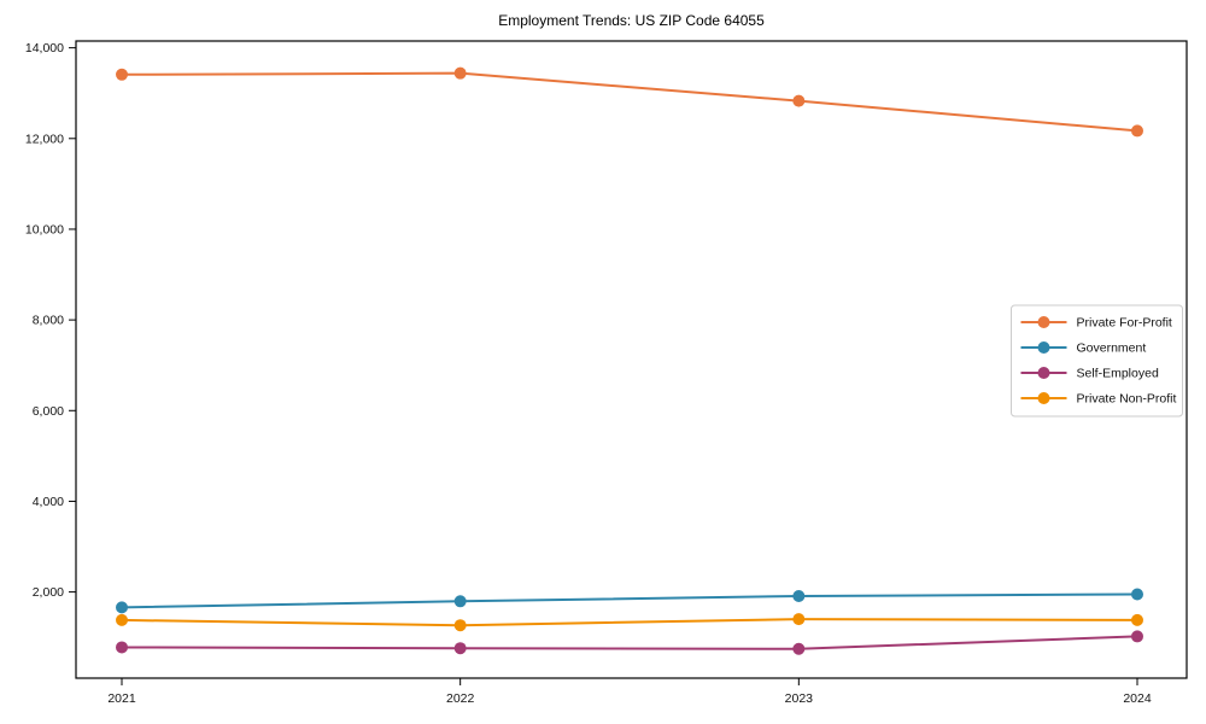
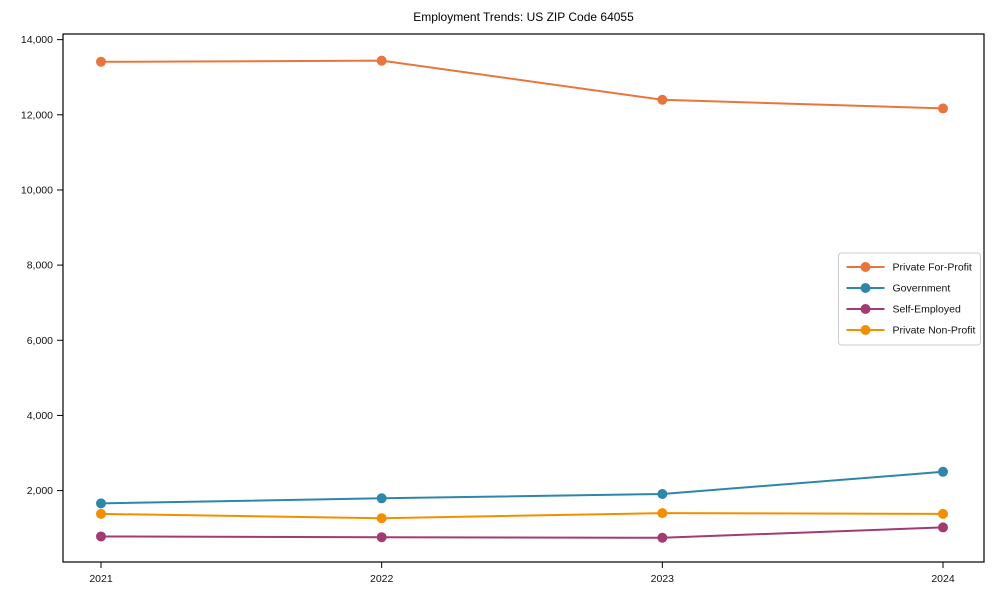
Private For-Profit/2023: 12800 -> 12400
Government/2024: 2000 -> 2500
